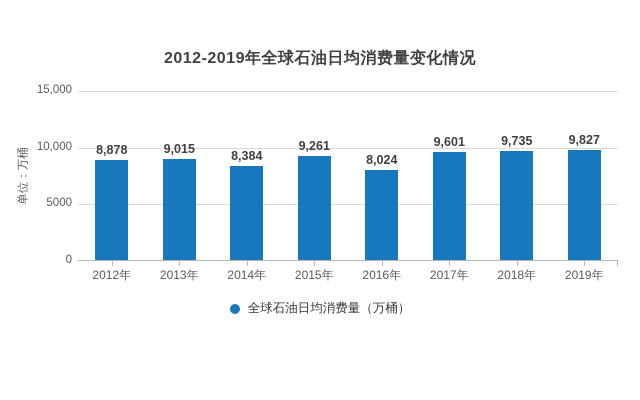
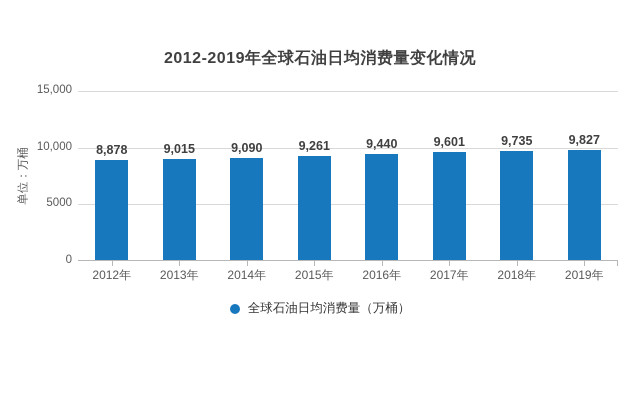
2014年: 8,384 -> 9,090
2016年: 8,024 -> 9,440
